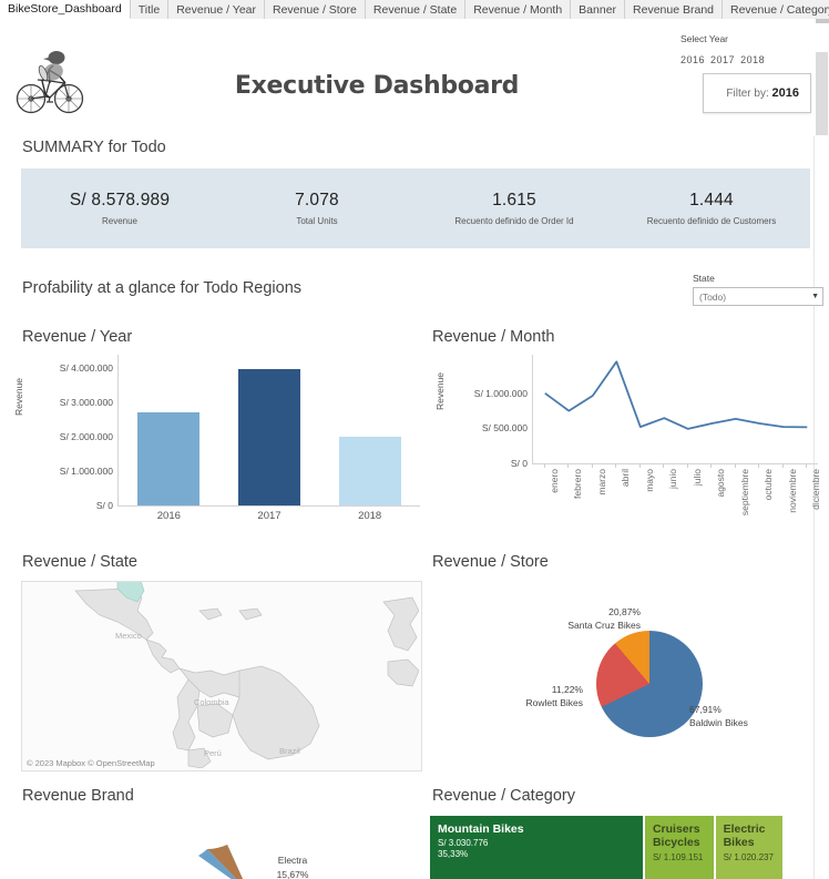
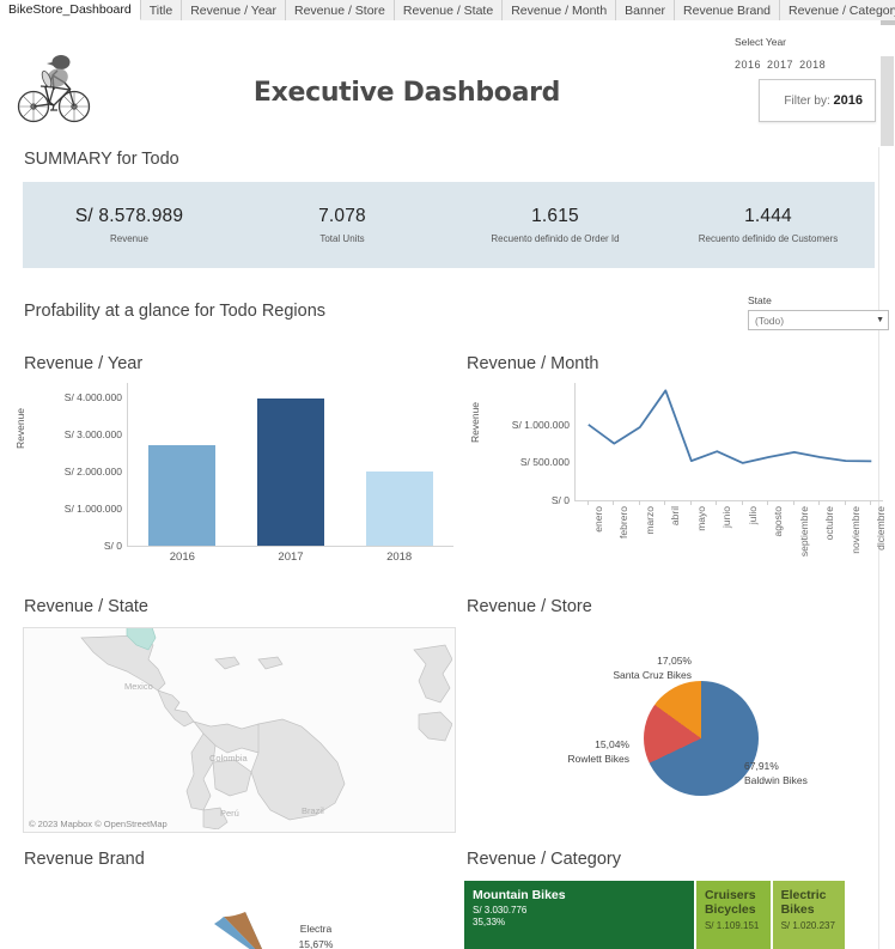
Revenue / Store/Santa Cruz Bikes: 20,87% -> 17,05%
Revenue / Store/Rowlett Bikes: 11,22% -> 15,04%
